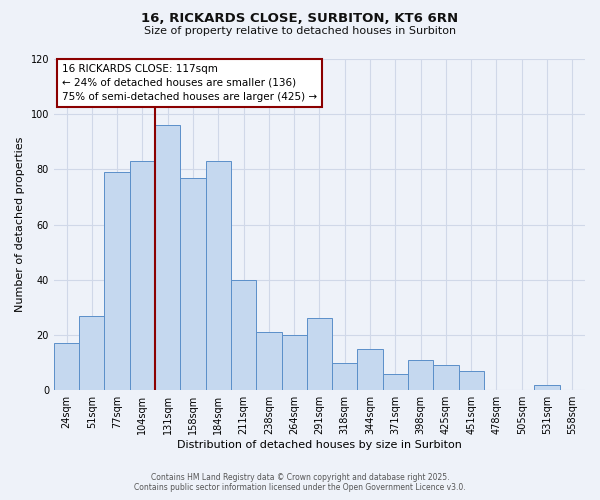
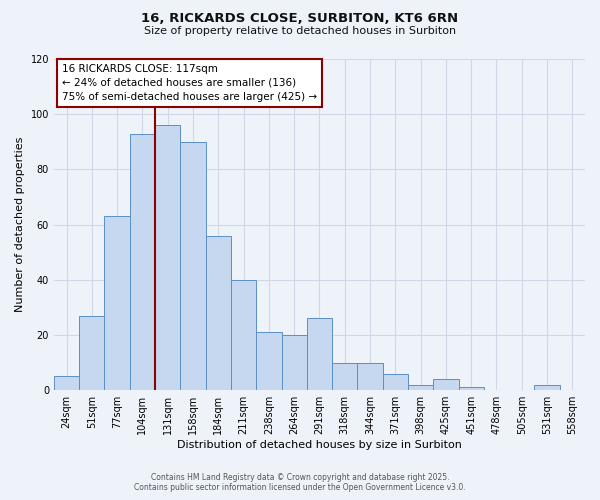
24sqm: 17 -> 5
77sqm: 79 -> 63
104sqm: 83 -> 93
158sqm: 77 -> 90
184sqm: 83 -> 56
344sqm: 15 -> 10
398sqm: 11 -> 2
425sqm: 9 -> 4
451sqm: 7 -> 1
